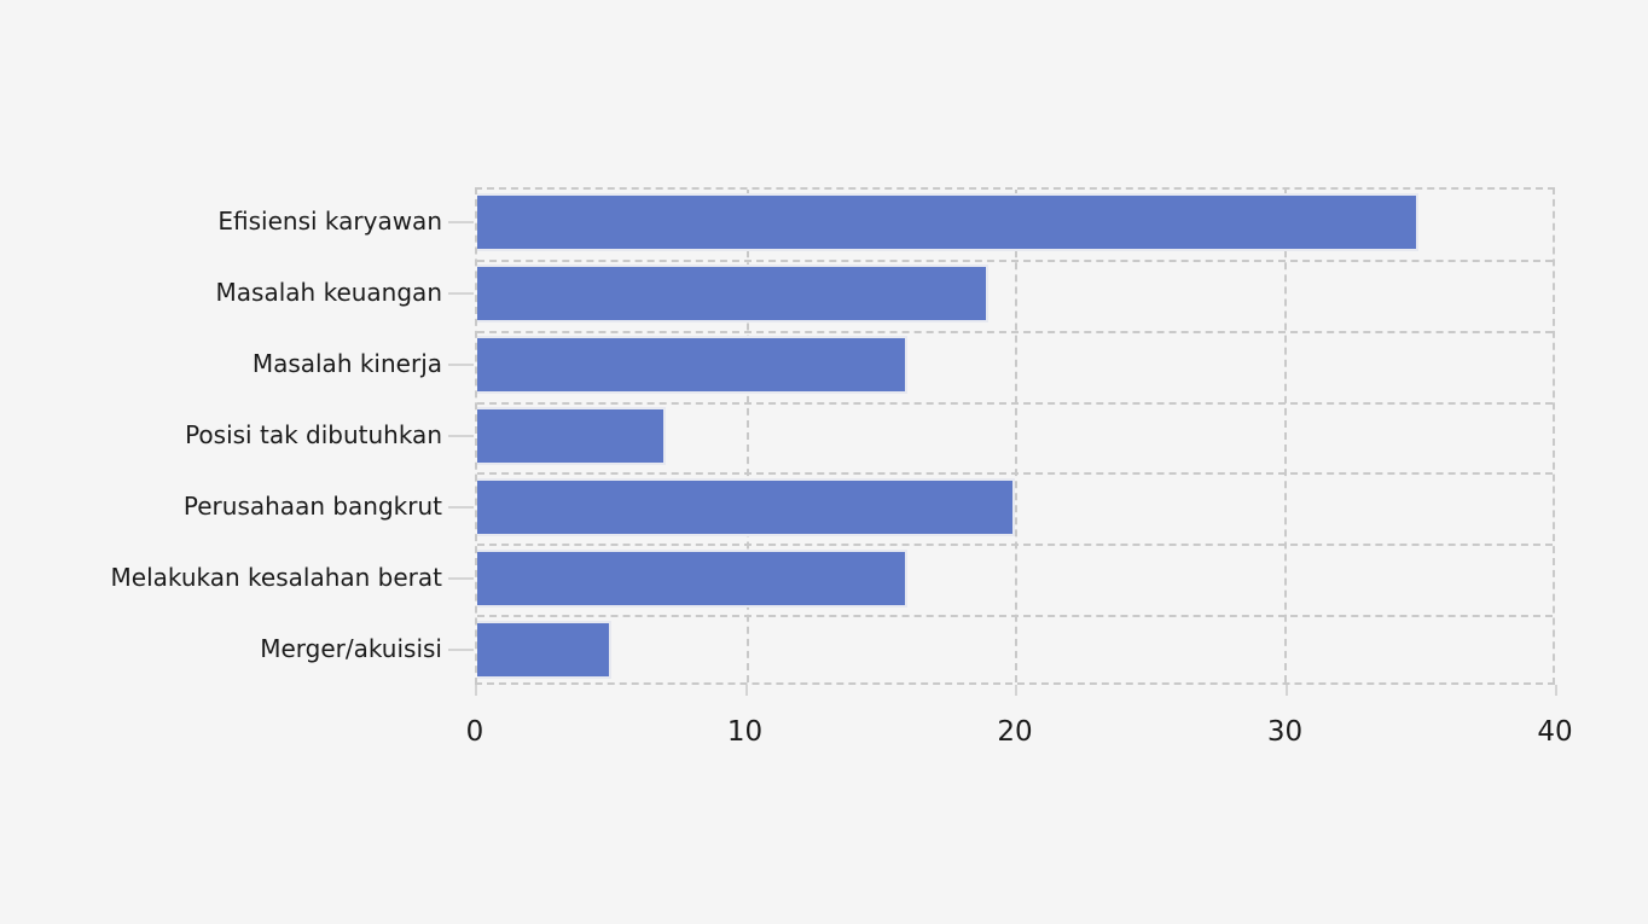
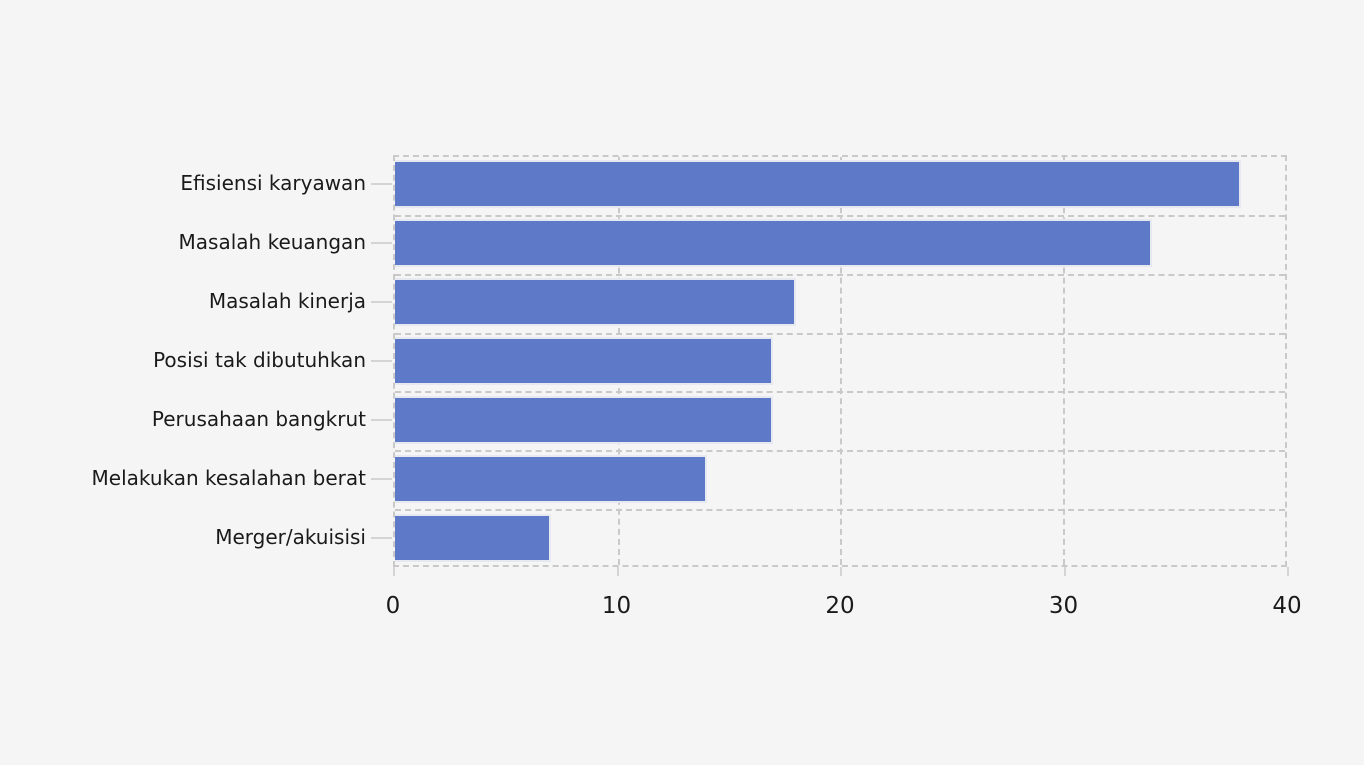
Efisiensi karyawan: 35 -> 38
Masalah keuangan: 19 -> 34
Masalah kinerja: 16 -> 18
Posisi tak dibutuhkan: 7 -> 17
Perusahaan bangkrut: 20 -> 17
Melakukan kesalahan berat: 16 -> 14
Merger/akuisisi: 5 -> 7
